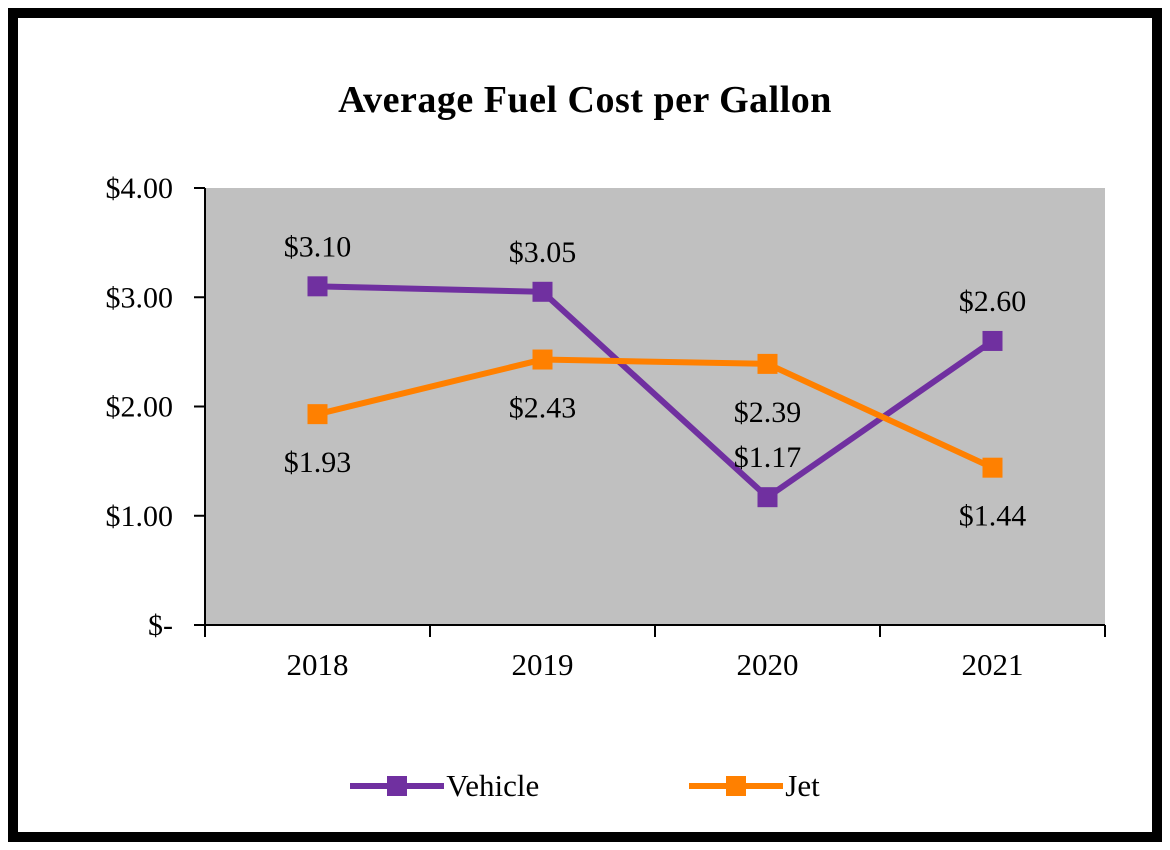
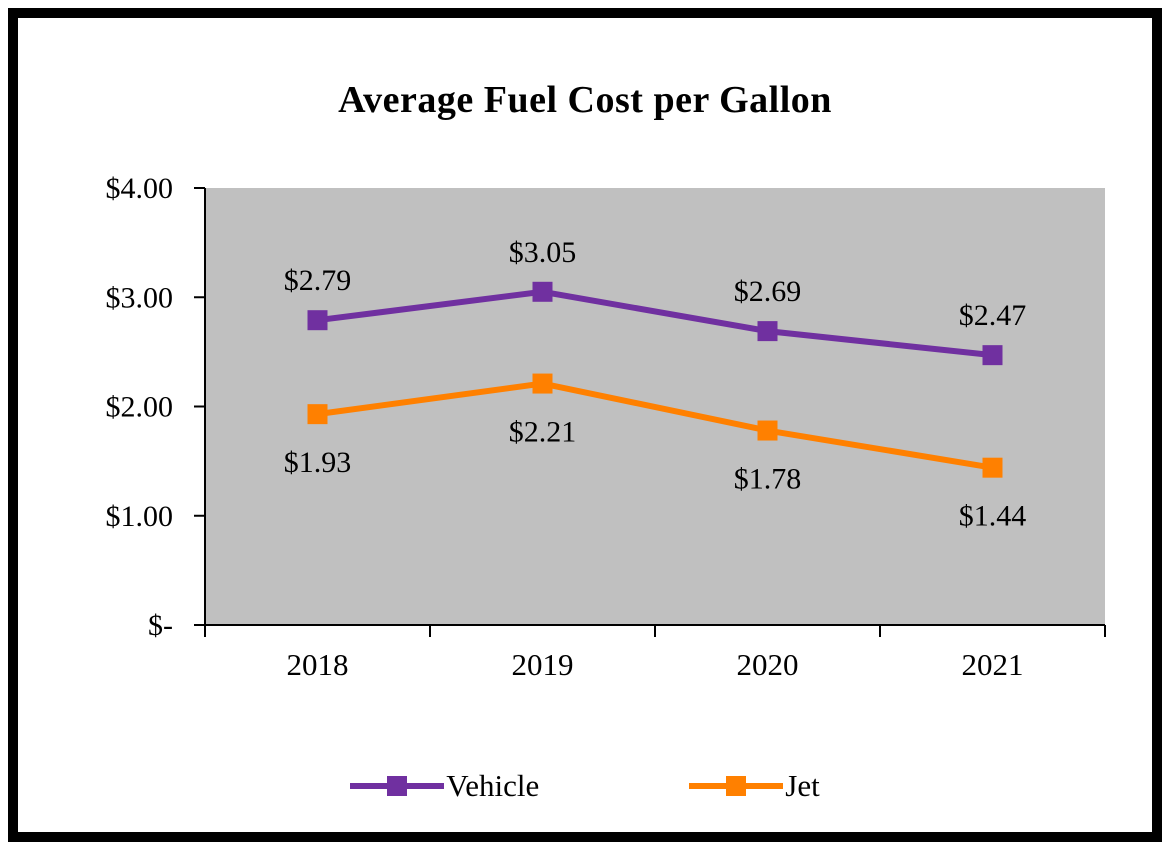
Vehicle/2018: $3.10 -> $2.79
Jet/2019: $2.43 -> $2.21
Vehicle/2020: $1.17 -> $2.69
Jet/2020: $2.39 -> $1.78
Vehicle/2021: $2.60 -> $2.47
